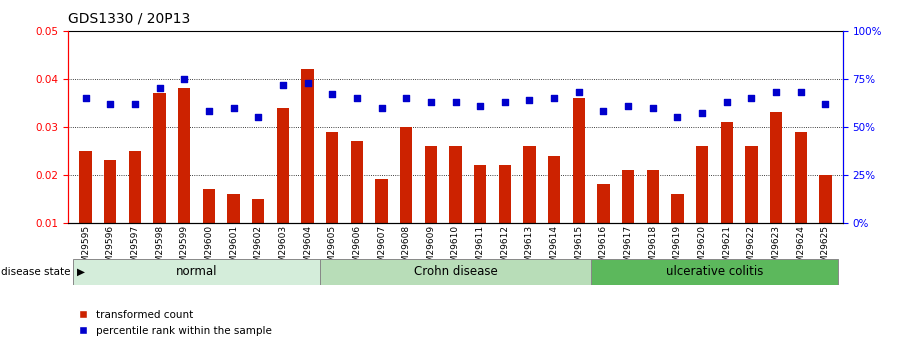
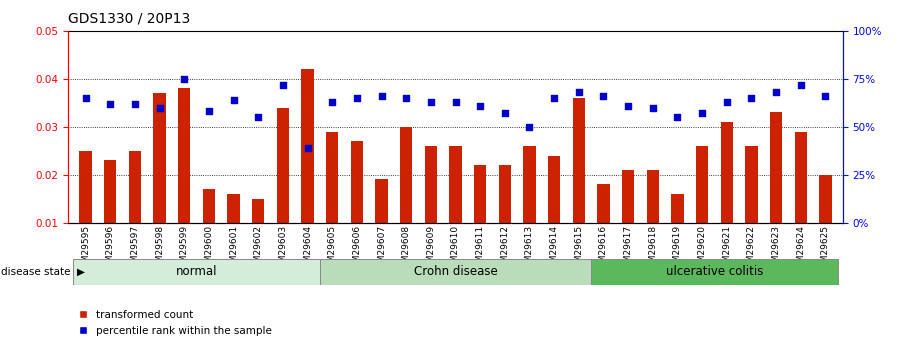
percentile rank within the sample/GSM29598: 70% -> 60%
percentile rank within the sample/GSM29601: 60% -> 64%
percentile rank within the sample/GSM29604: 73% -> 39%
percentile rank within the sample/GSM29605: 67% -> 63%
percentile rank within the sample/GSM29607: 60% -> 66%
percentile rank within the sample/GSM29612: 63% -> 57%
percentile rank within the sample/GSM29613: 64% -> 50%
percentile rank within the sample/GSM29616: 58% -> 66%
percentile rank within the sample/GSM29624: 68% -> 72%
percentile rank within the sample/GSM29625: 62% -> 66%
